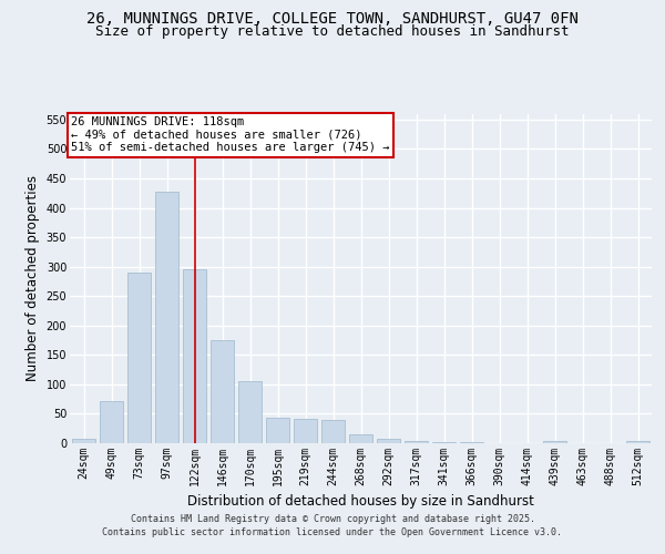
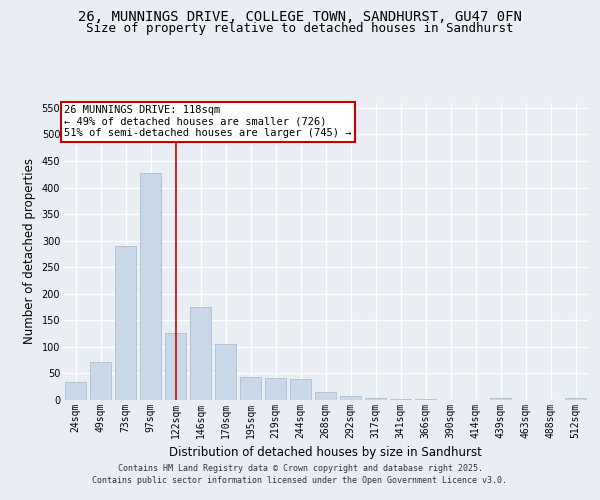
24sqm: 8 -> 34
122sqm: 295 -> 126
